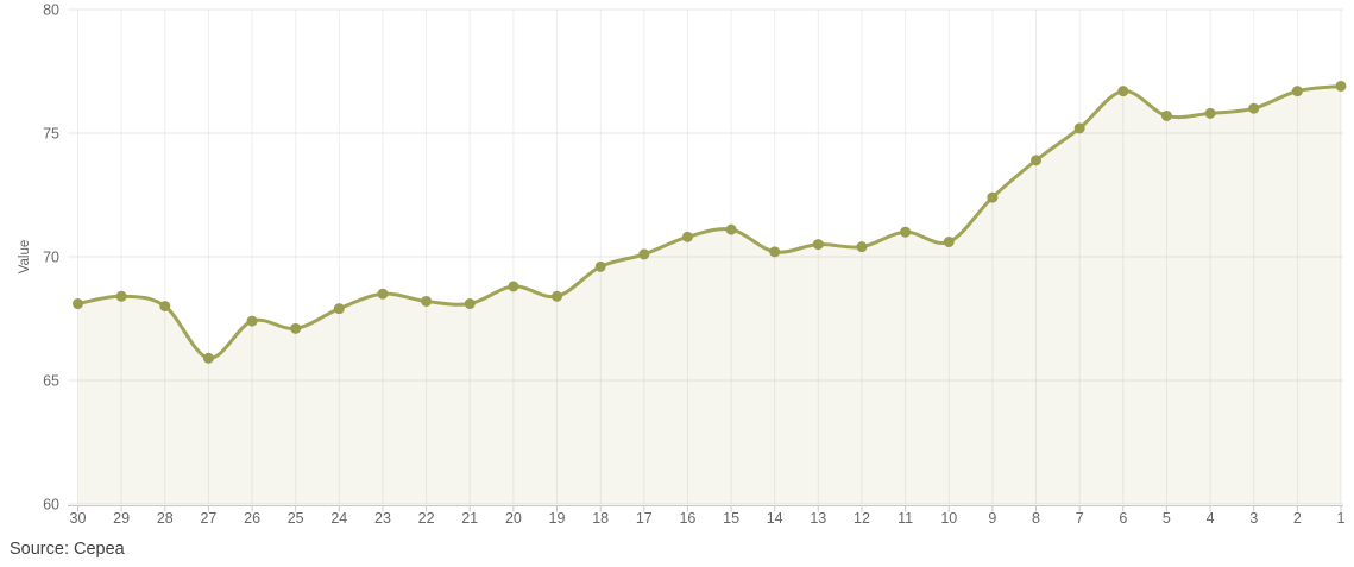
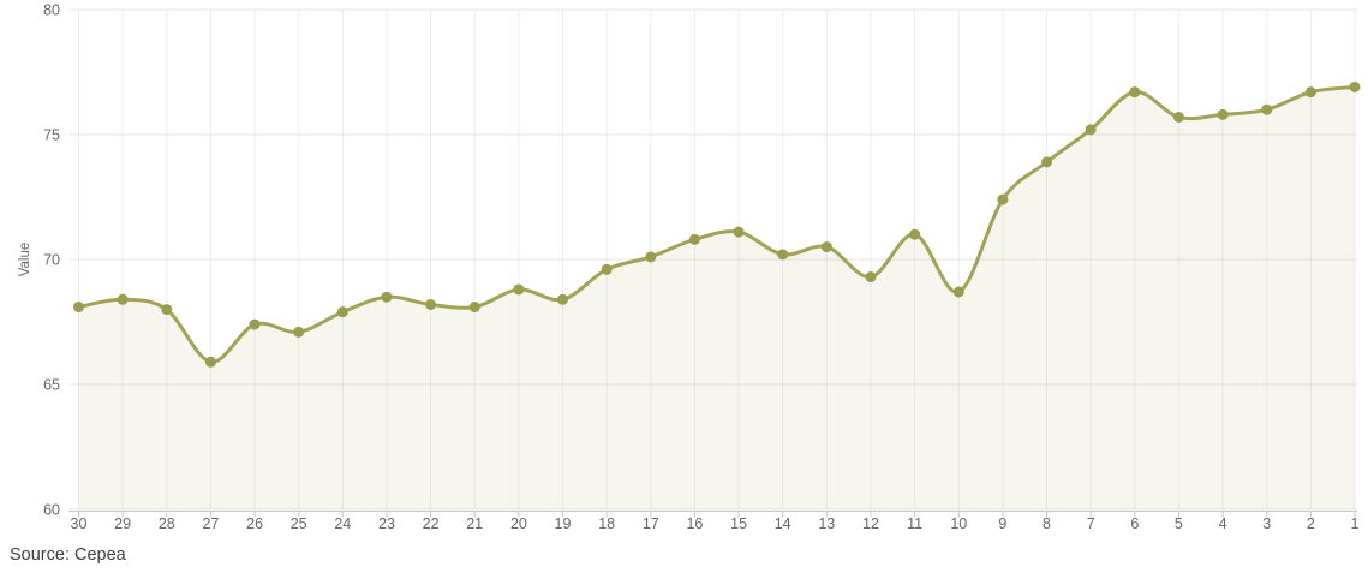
12: 70.4 -> 69.3
10: 70.6 -> 68.7
